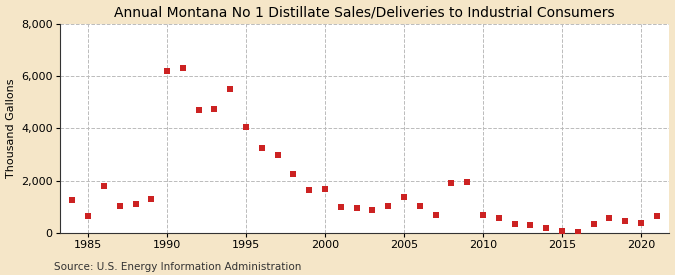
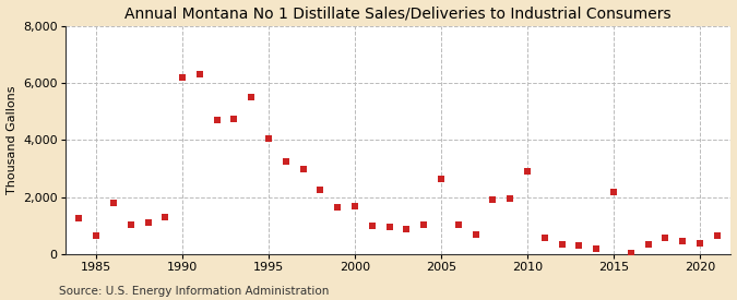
2005: 1,400 -> 2,650
2010: 700 -> 2,900
2015: 100 -> 2,200
